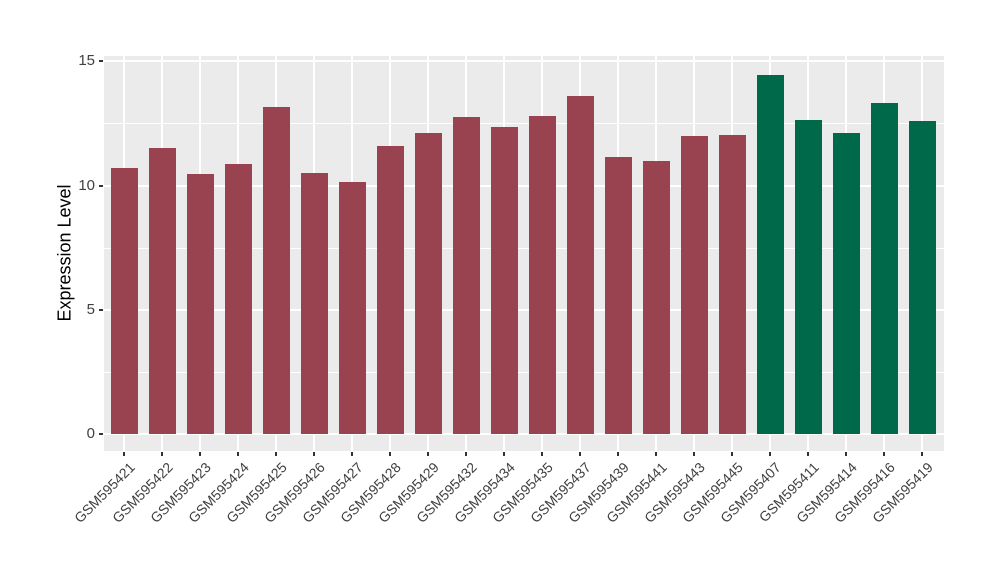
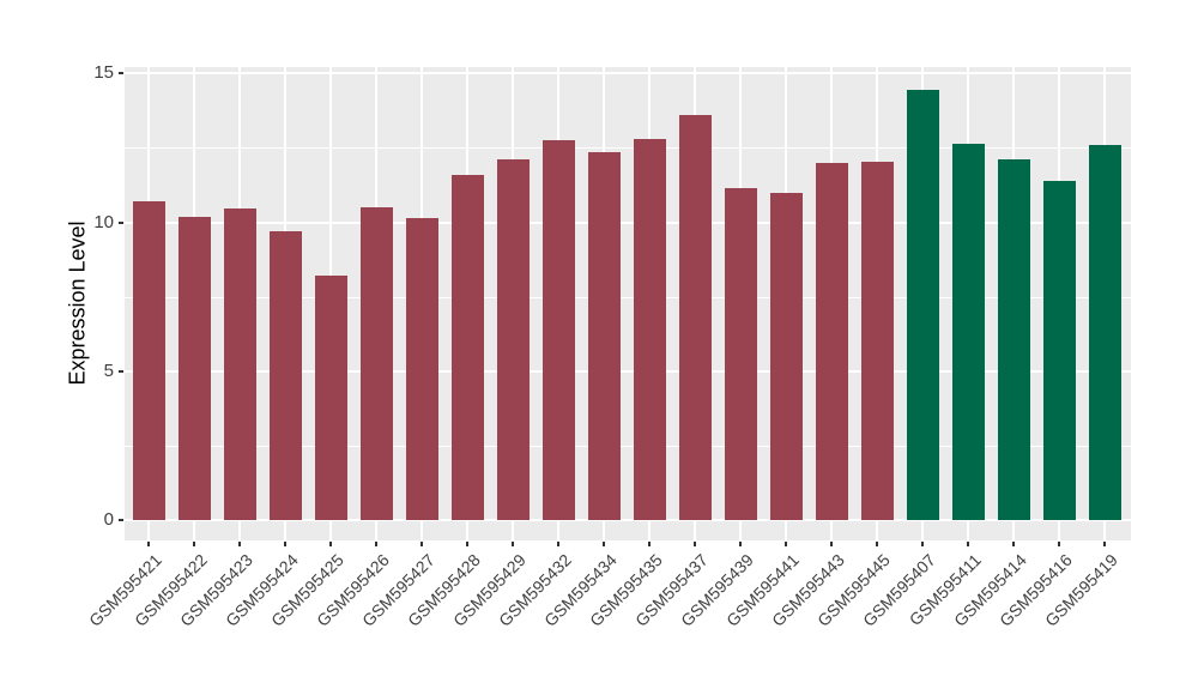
GSM595422: 11.5 -> 10.2
GSM595424: 10.8 -> 9.7
GSM595425: 13.2 -> 8.2
GSM595416: 13.3 -> 11.4
